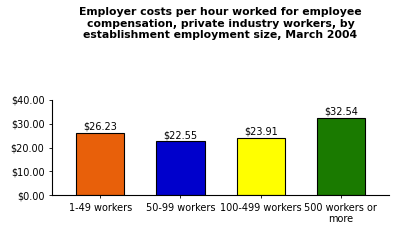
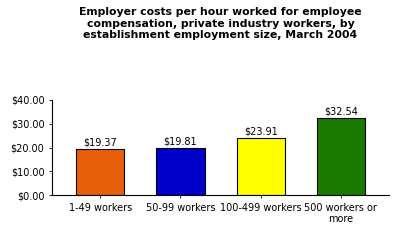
1-49 workers: $26.23 -> $19.37
50-99 workers: $22.55 -> $19.81
